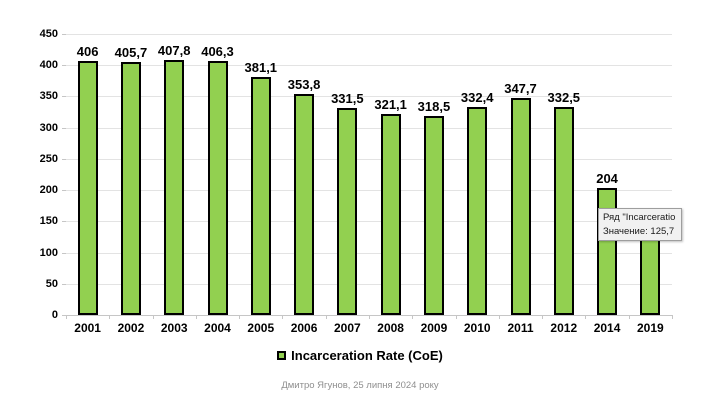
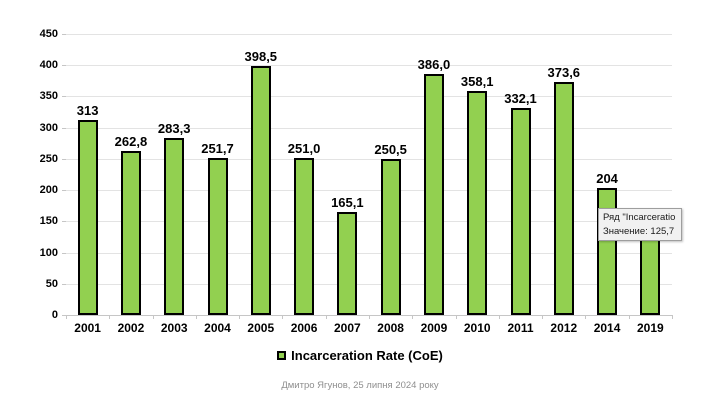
2001: 406 -> 313
2002: 405,7 -> 262,8
2003: 407,8 -> 283,3
2004: 406,3 -> 251,7
2005: 381,1 -> 398,5
2006: 353,8 -> 251,0
2007: 331,5 -> 165,1
2008: 321,1 -> 250,5
2009: 318,5 -> 386,0
2010: 332,4 -> 358,1
2011: 347,7 -> 332,1
2012: 332,5 -> 373,6
